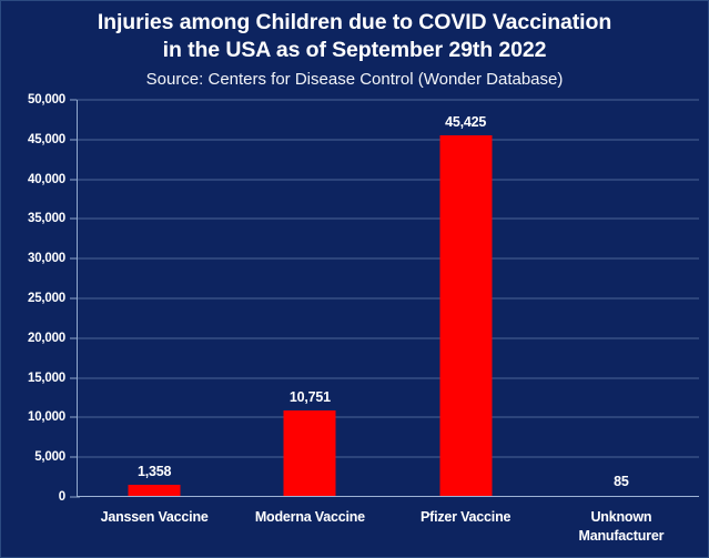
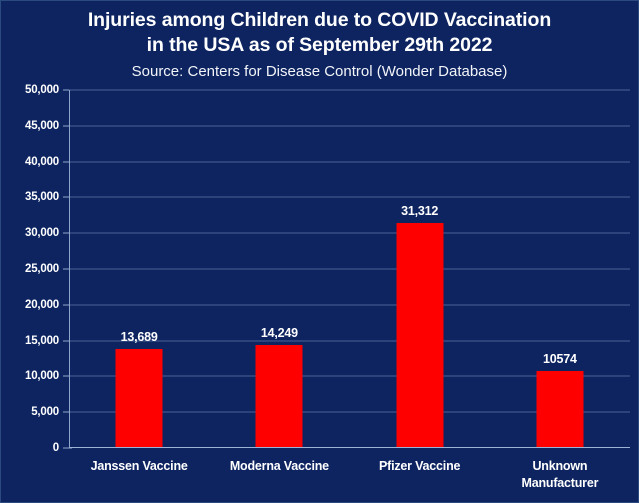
Janssen Vaccine: 1,358 -> 13,689
Moderna Vaccine: 10,751 -> 14,249
Pfizer Vaccine: 45,425 -> 31,312
Unknown Manufacturer: 85 -> 10574
